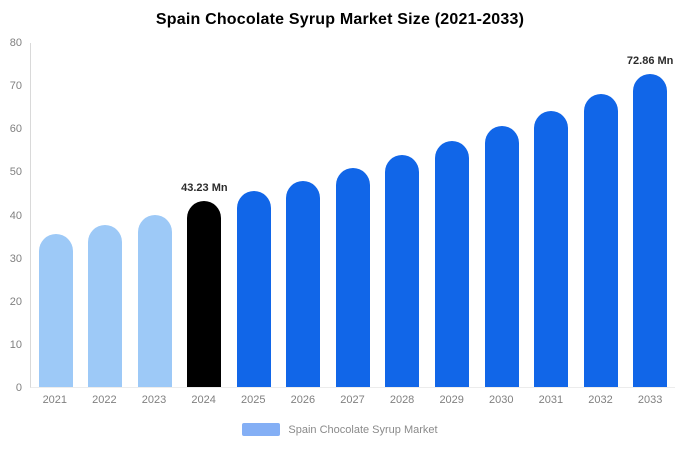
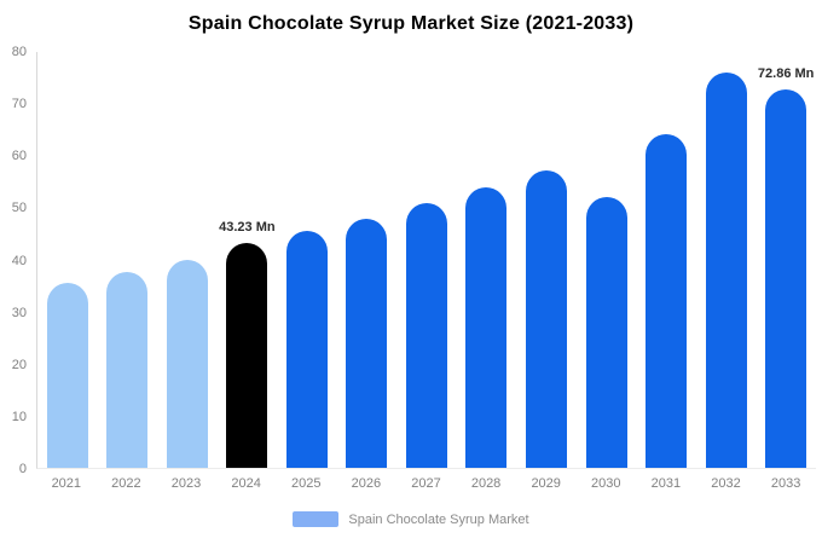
2030: 61 -> 52
2032: 68 -> 76
